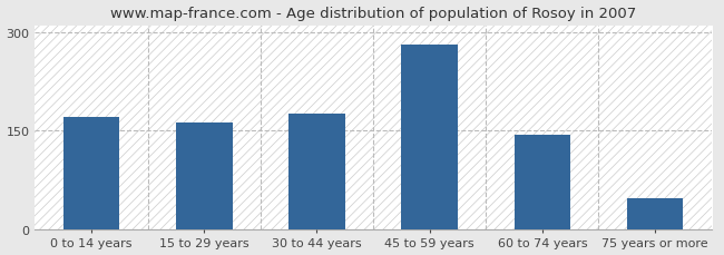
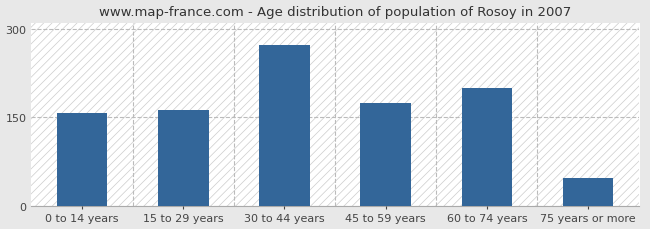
0 to 14 years: 170 -> 158
30 to 44 years: 176 -> 272
45 to 59 years: 281 -> 174
60 to 74 years: 143 -> 200
